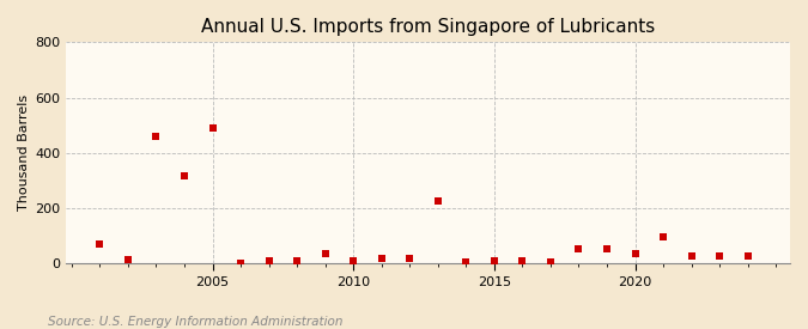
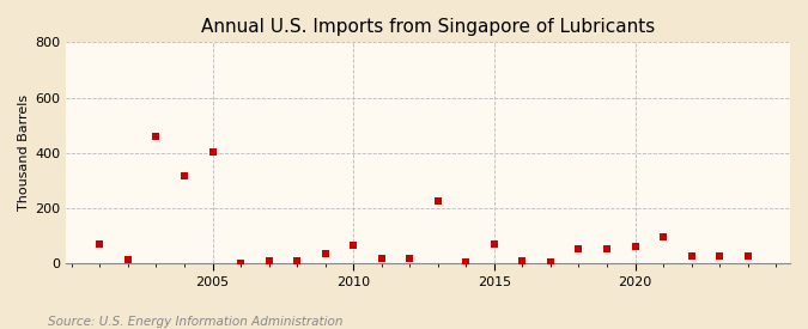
2005: 490 -> 405
2010: 8 -> 65
2015: 10 -> 70
2020: 35 -> 60
